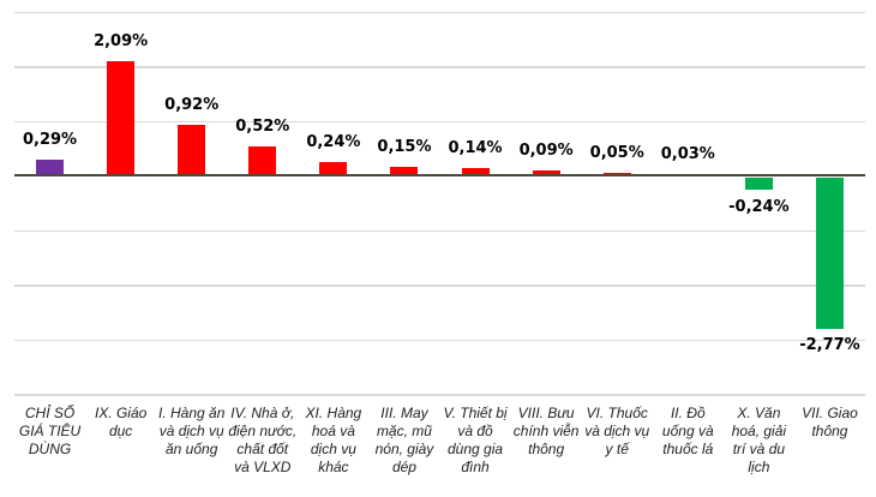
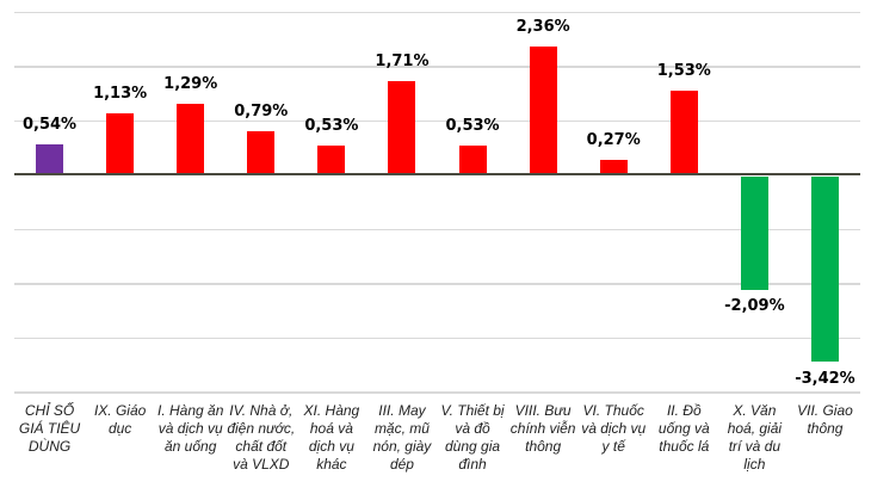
CHỈ SỐ GIÁ TIÊU DÙNG: 0,29% -> 0,54%
IX. Giáo dục: 2,09% -> 1,13%
I. Hàng ăn và dịch vụ ăn uống: 0,92% -> 1,29%
IV. Nhà ở, điện nước, chất đốt và VLXD: 0,52% -> 0,79%
XI. Hàng hoá và dịch vụ khác: 0,24% -> 0,53%
III. May mặc, mũ nón, giày dép: 0,15% -> 1,71%
V. Thiết bị và đồ dùng gia đình: 0,14% -> 0,53%
VIII. Bưu chính viễn thông: 0,09% -> 2,36%
VI. Thuốc và dịch vụ y tế: 0,05% -> 0,27%
II. Đồ uống và thuốc lá: 0,03% -> 1,53%
X. Văn hoá, giải trí và du lịch: -0,24% -> -2,09%
VII. Giao thông: -2,77% -> -3,42%
